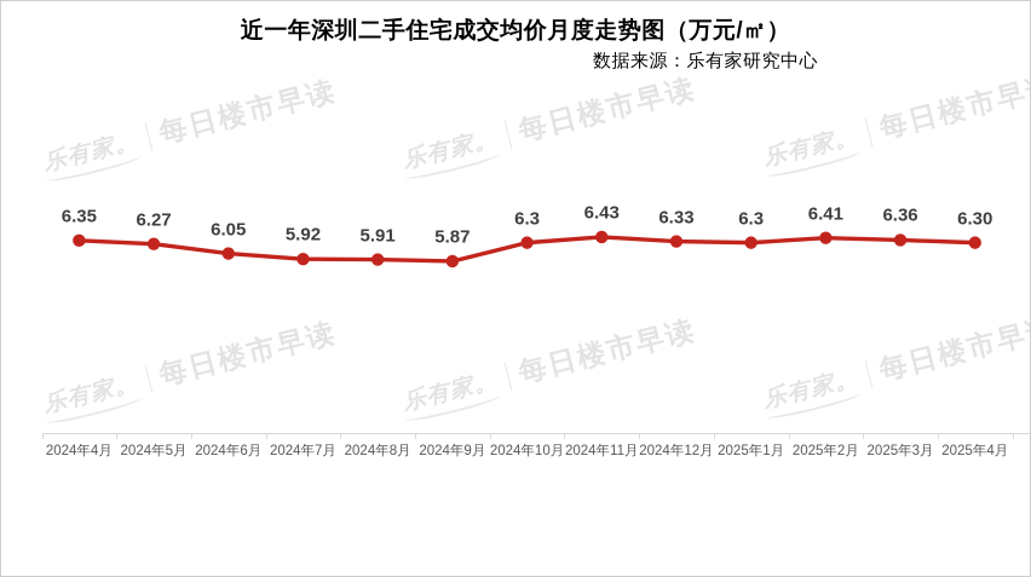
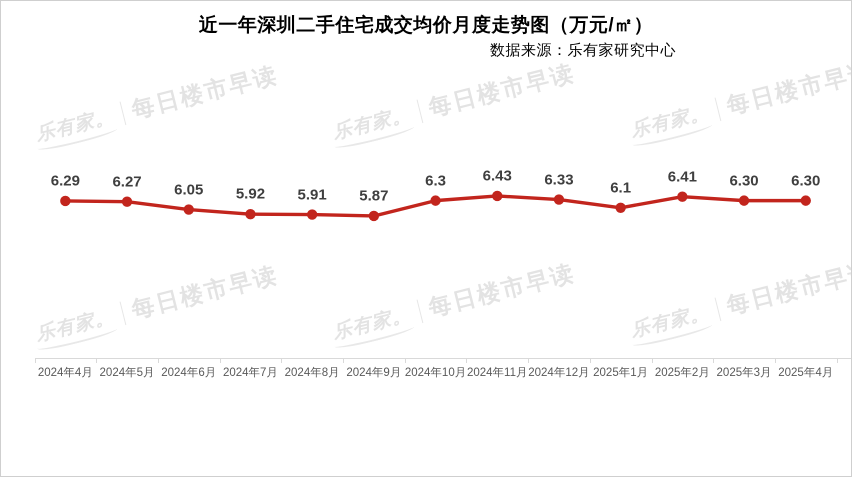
2024年4月: 6.35 -> 6.29
2025年1月: 6.3 -> 6.1
2025年3月: 6.36 -> 6.30
